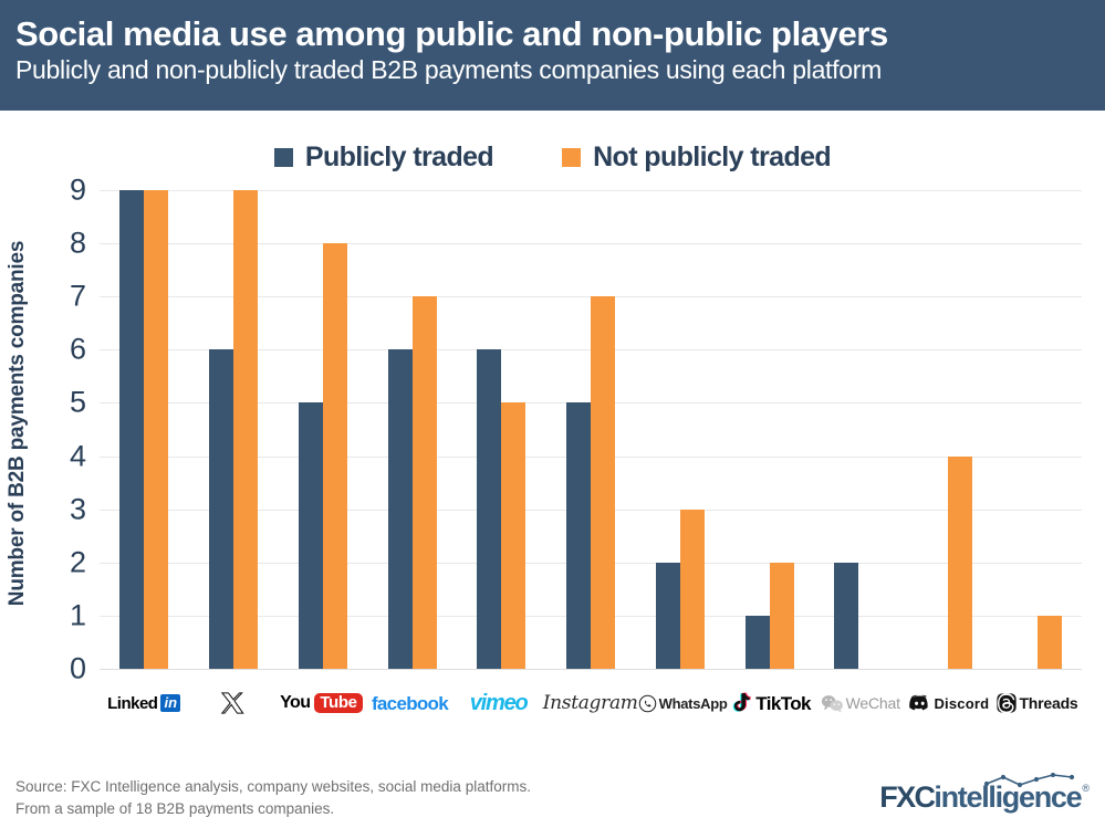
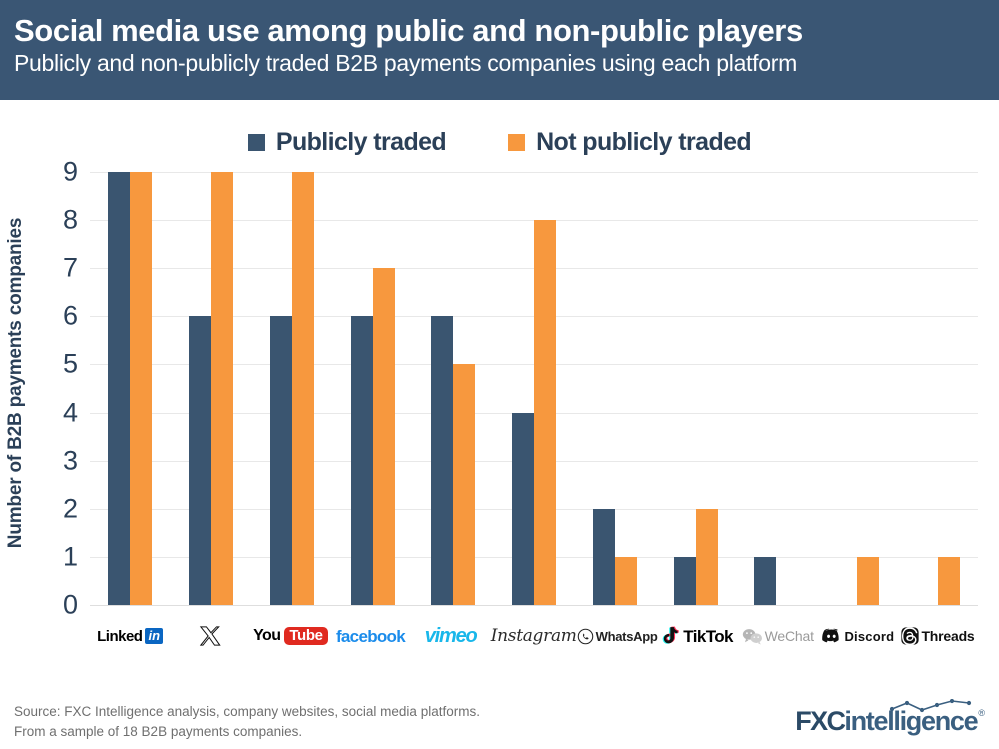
Publicly traded/YouTube: 5 -> 6
Not publicly traded/YouTube: 8 -> 9
Publicly traded/Instagram: 5 -> 4
Not publicly traded/Instagram: 7 -> 8
Not publicly traded/WhatsApp: 3 -> 1
Publicly traded/WeChat: 2 -> 1
Not publicly traded/Discord: 4 -> 1
